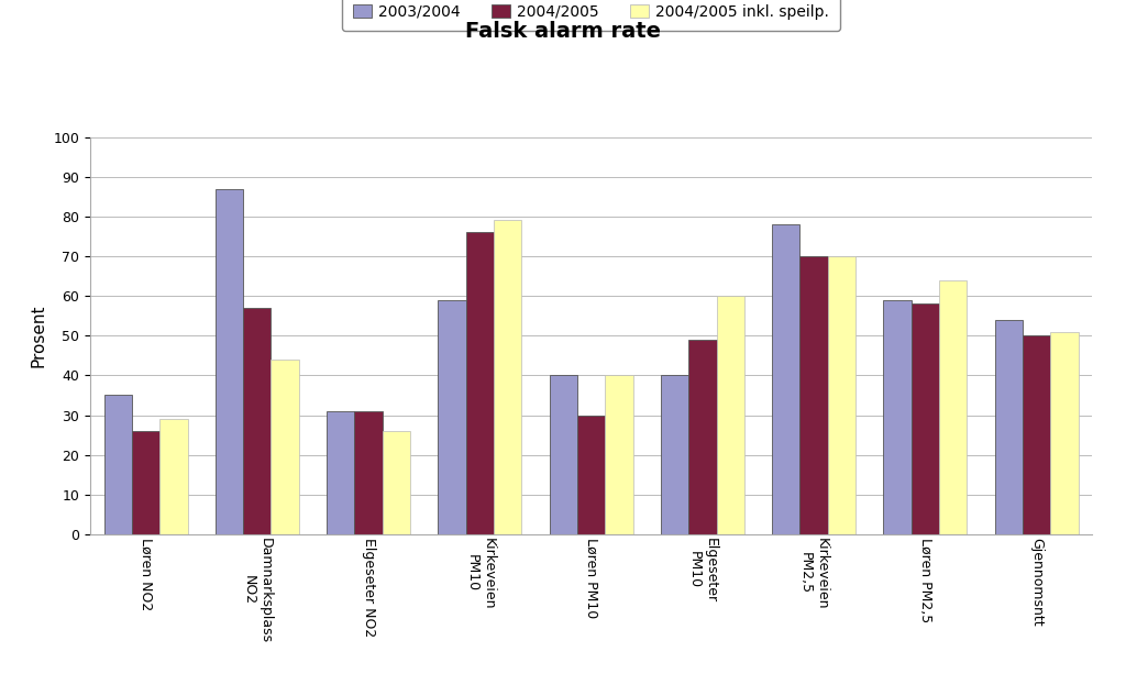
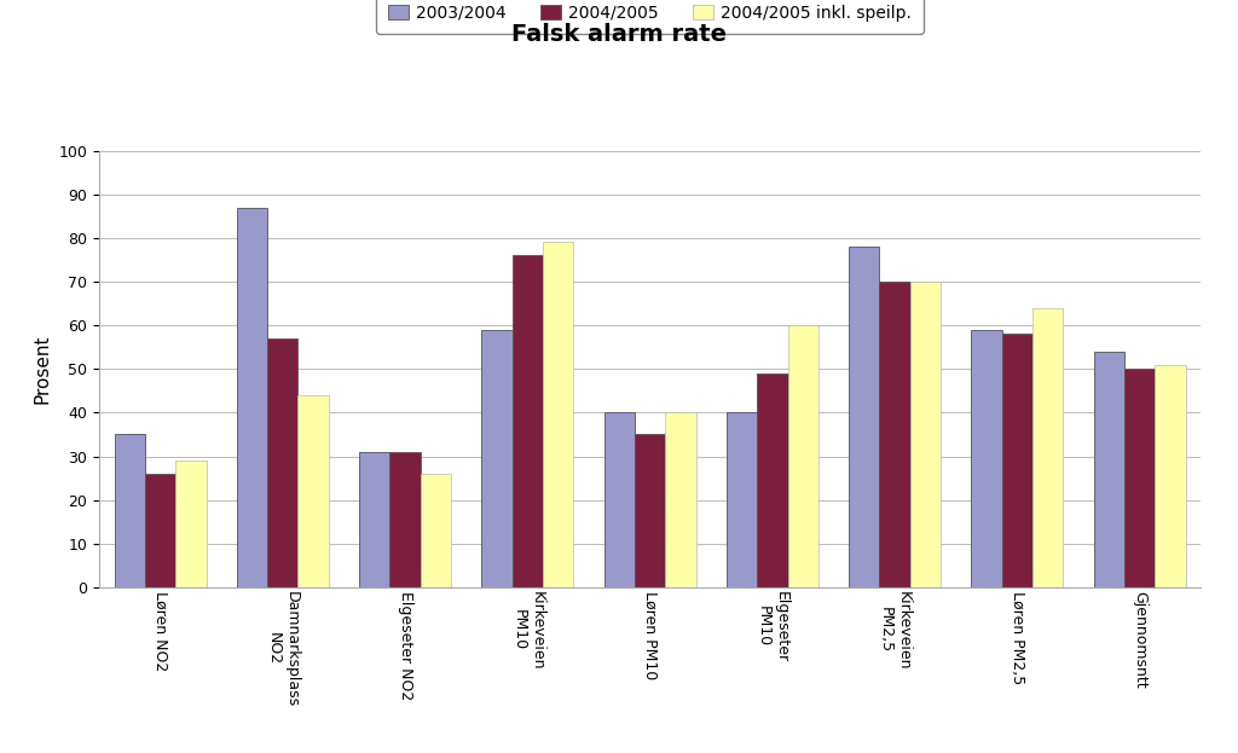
2004/2005/Løren PM10: 30 -> 35
